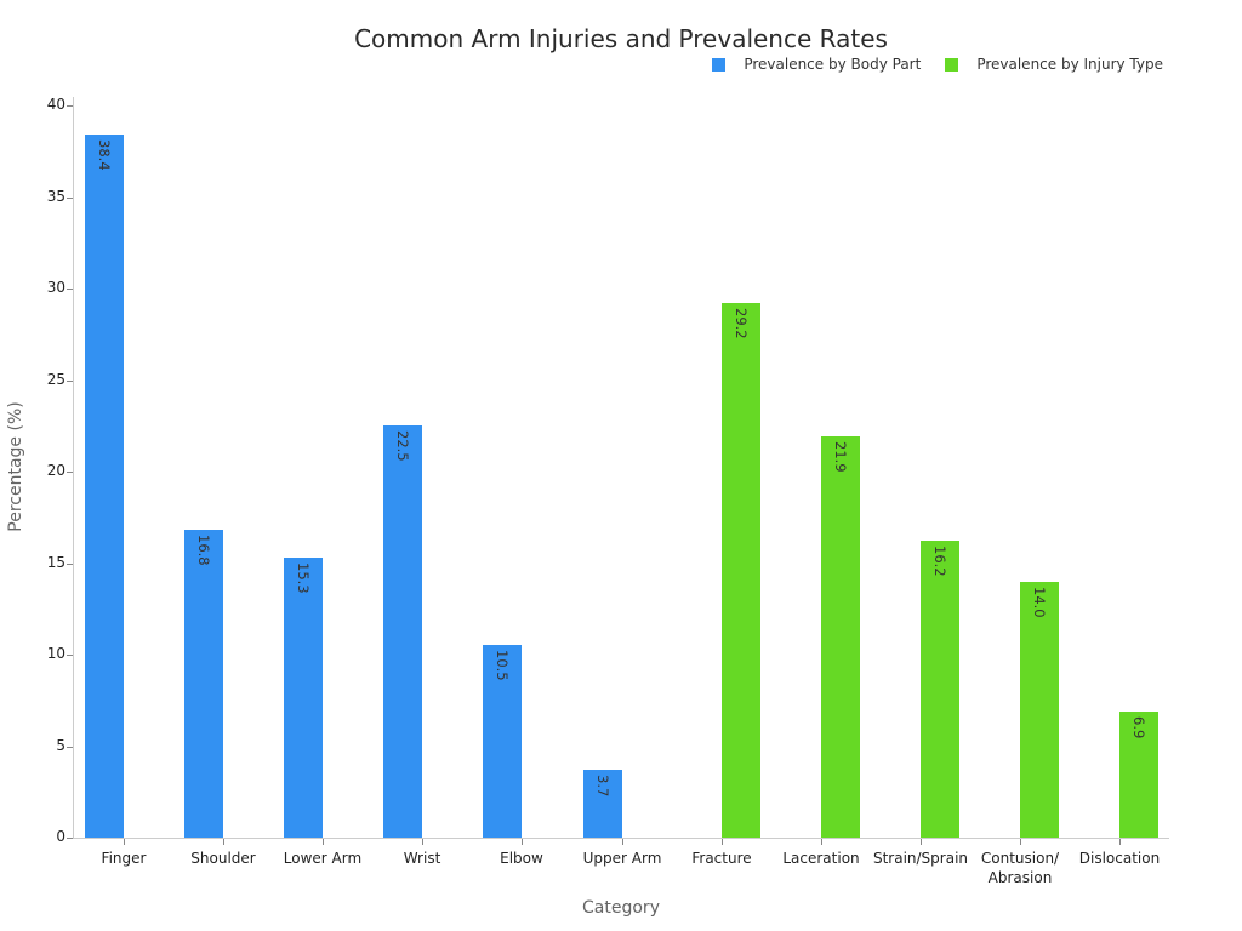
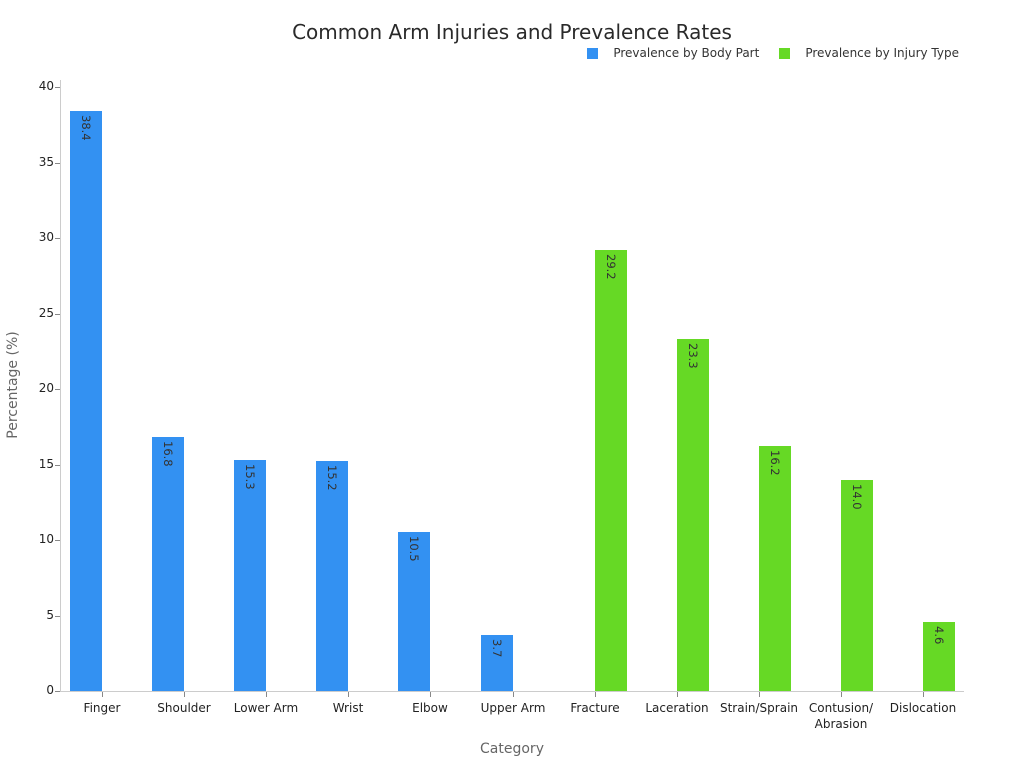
Prevalence by Body Part/Wrist: 22.5 -> 15.2
Prevalence by Injury Type/Laceration: 21.9 -> 23.3
Prevalence by Injury Type/Dislocation: 6.9 -> 4.6
